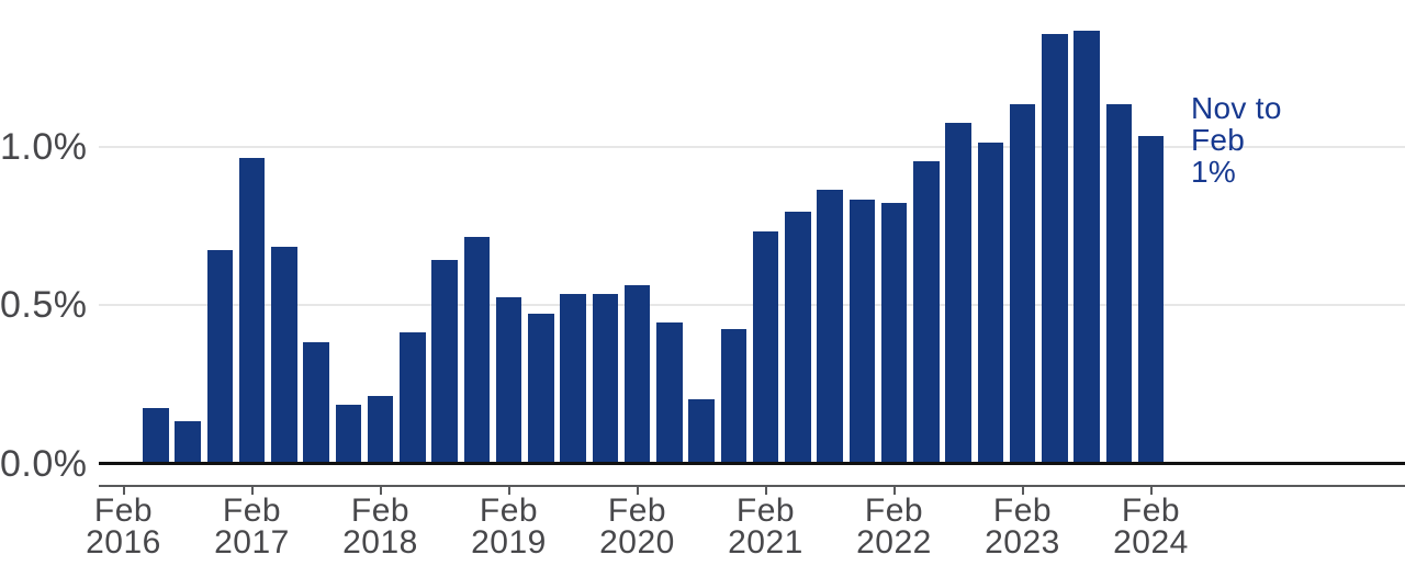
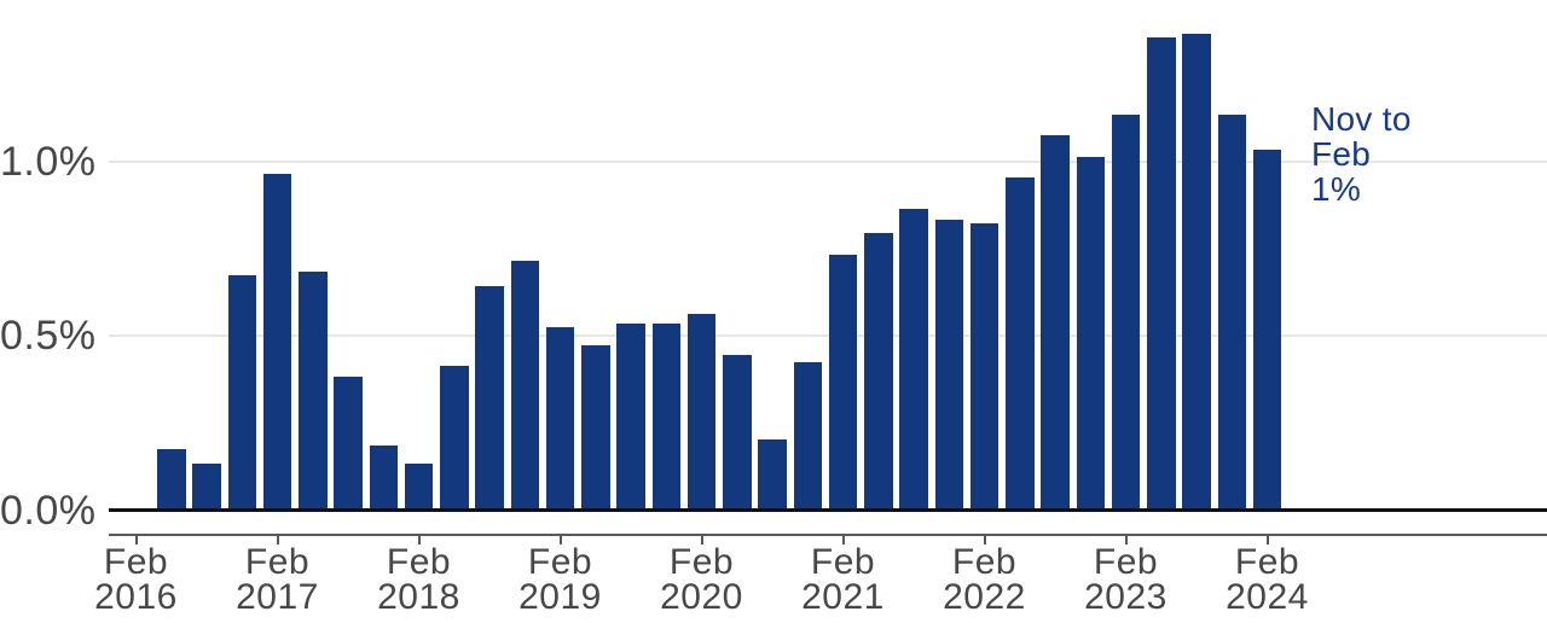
Feb 2018: 0.21% -> 0.13%
